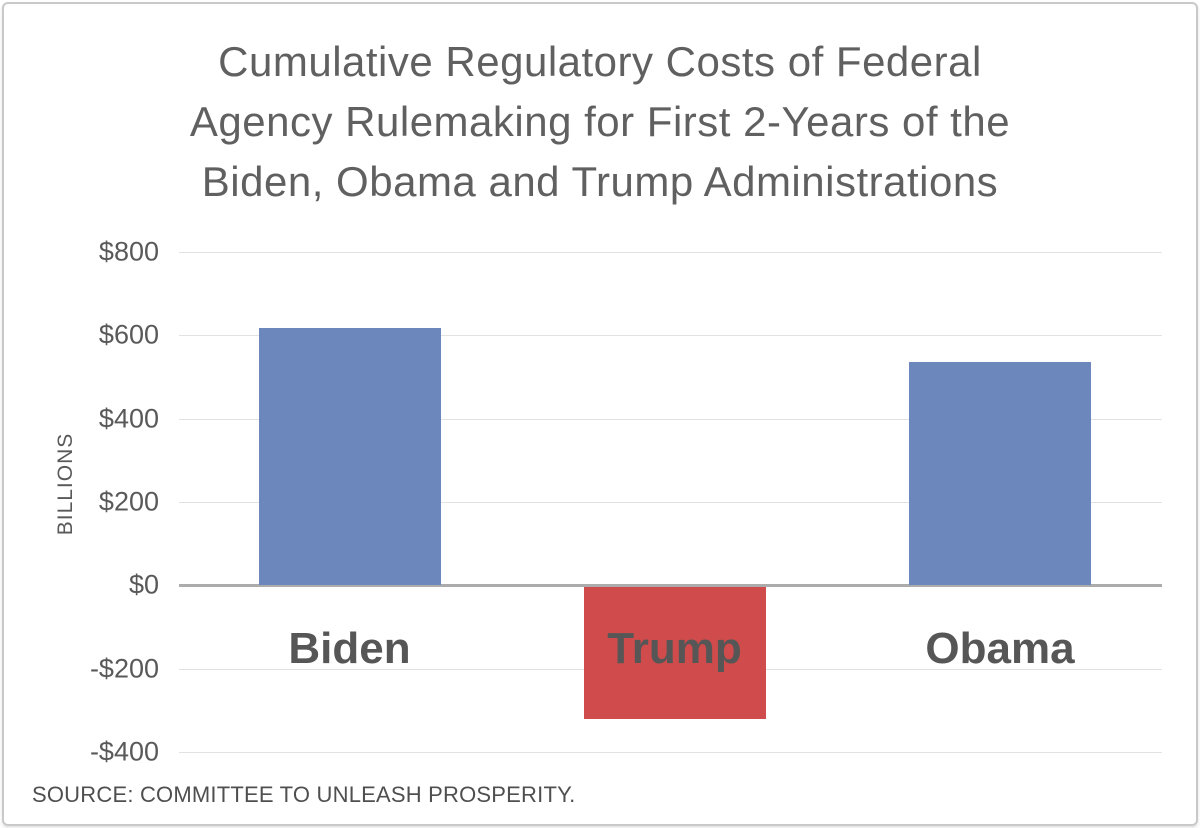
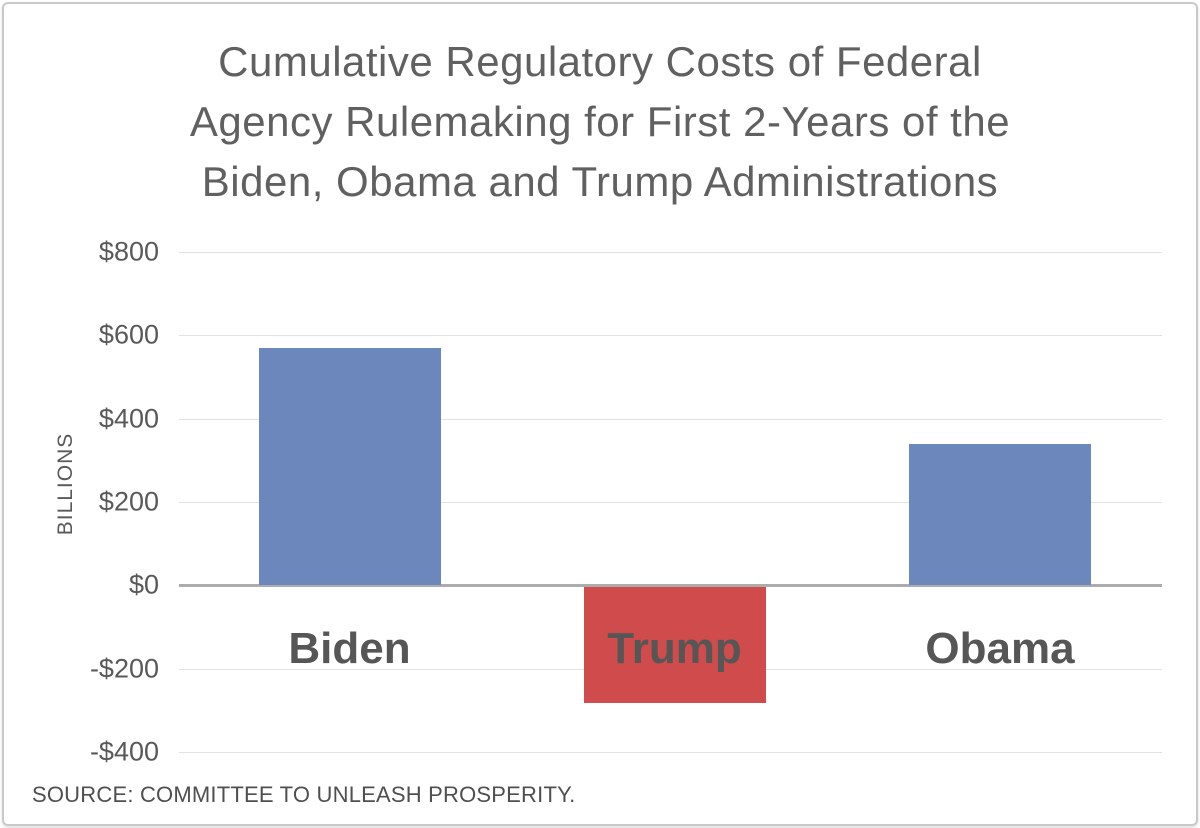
Biden: $620 -> $570
Trump: -$320 -> -$280
Obama: $540 -> $340
